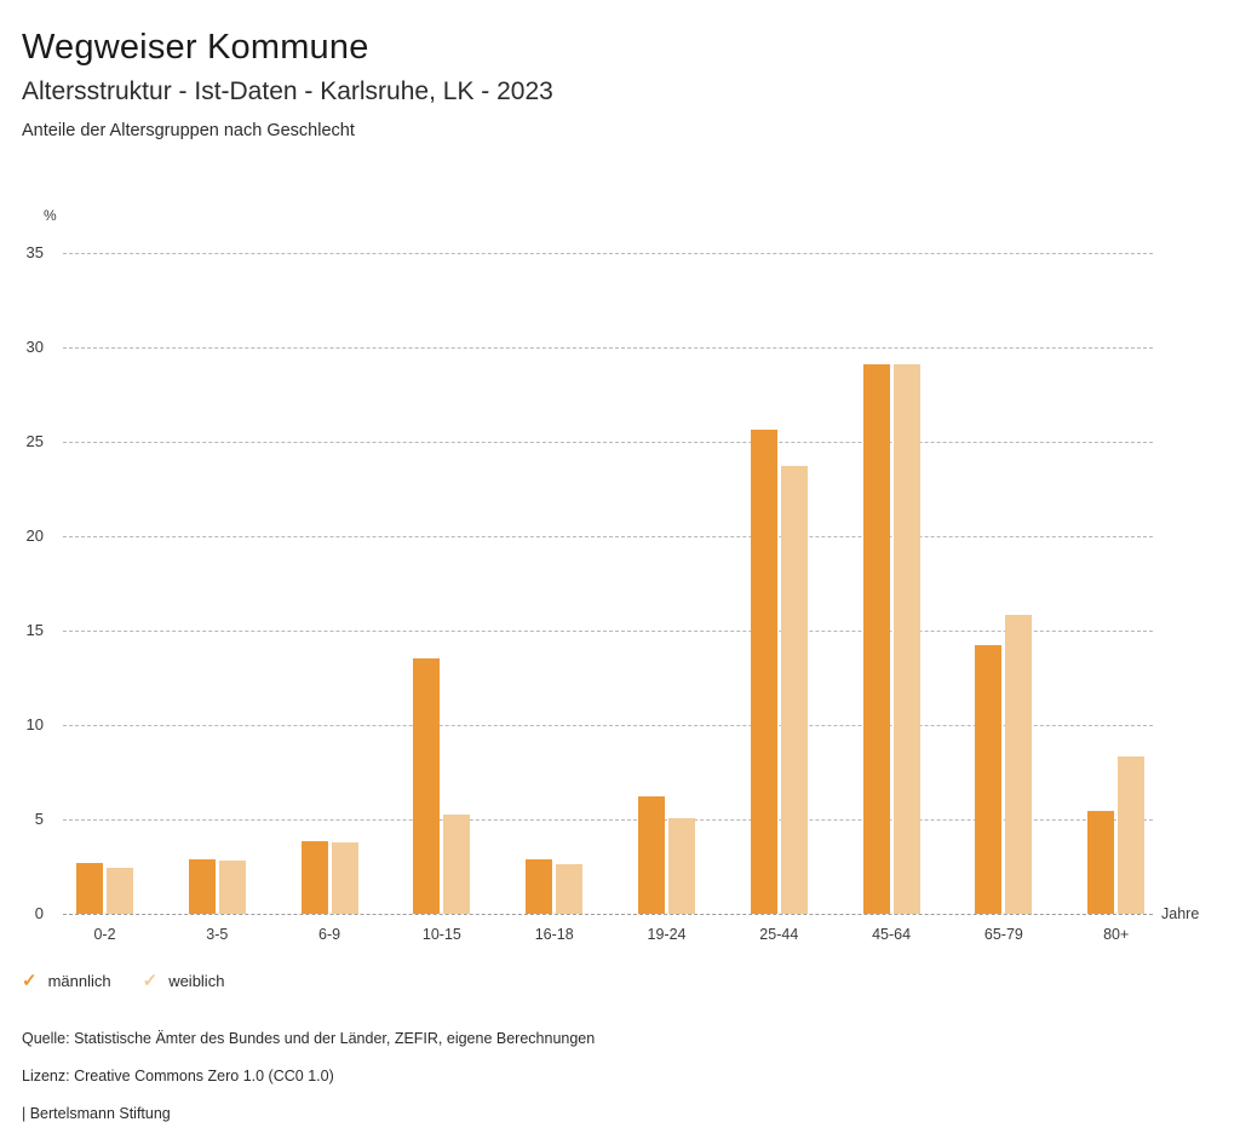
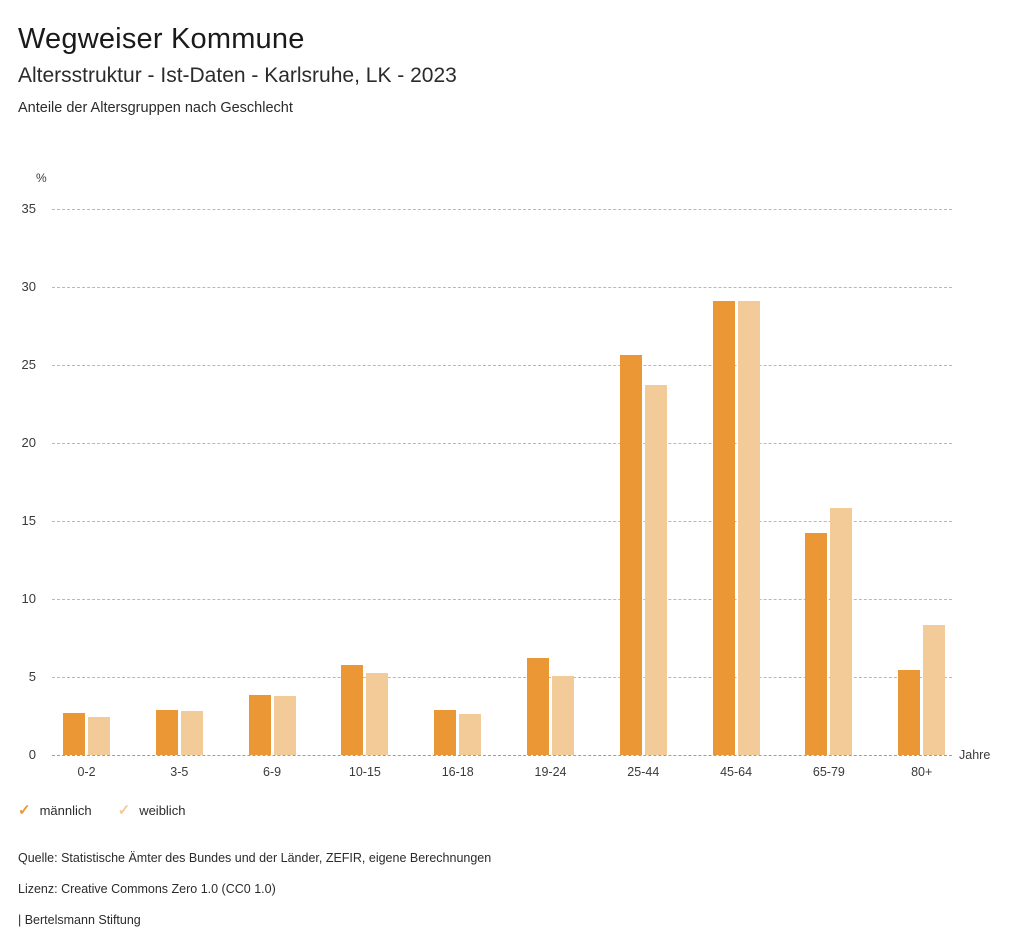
männlich/10-15: 13.5 -> 5.8
